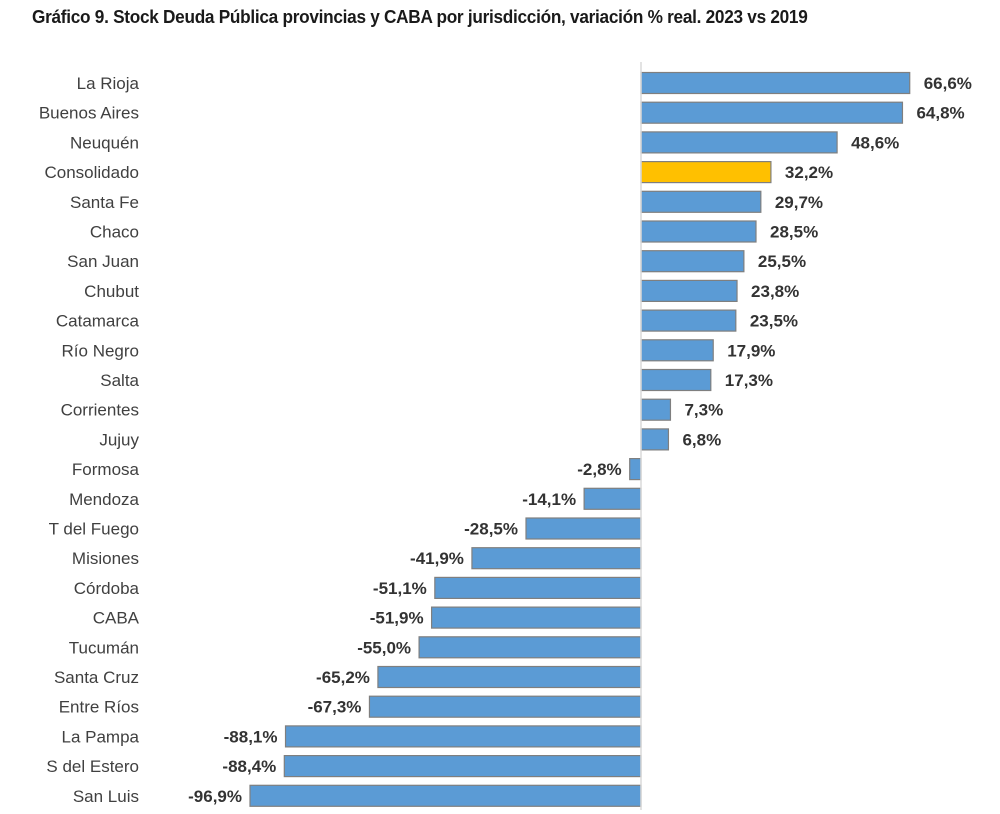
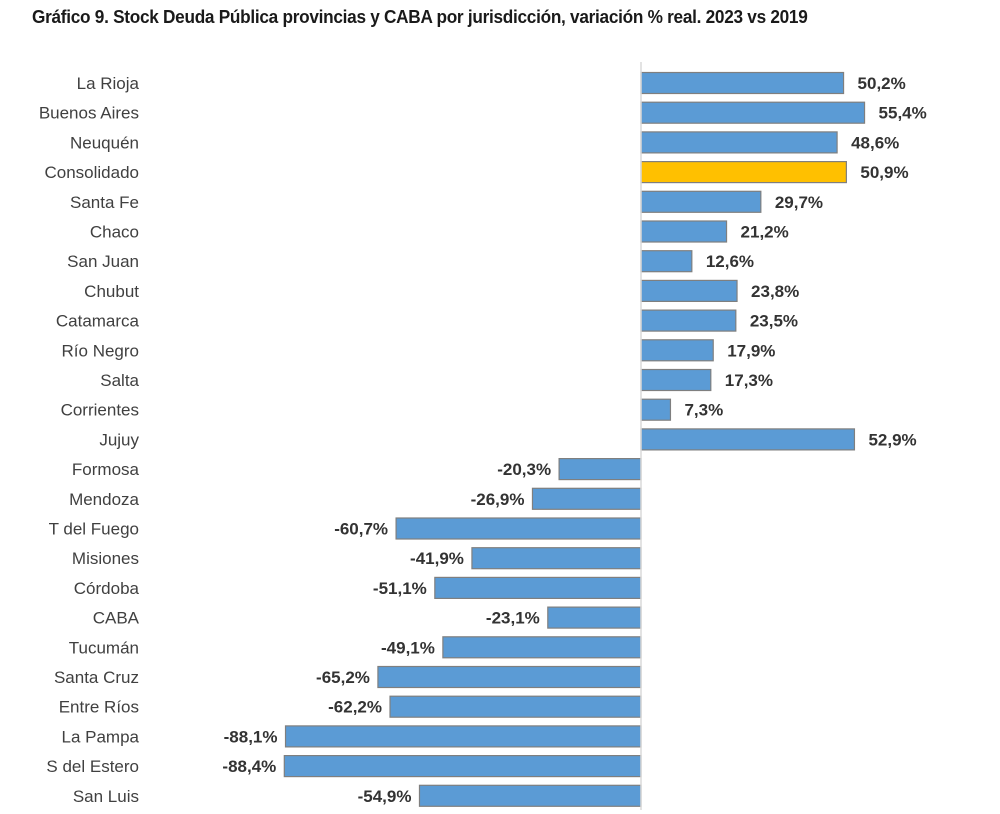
La Rioja: 66,6% -> 50,2%
Buenos Aires: 64,8% -> 55,4%
Consolidado: 32,2% -> 50,9%
Chaco: 28,5% -> 21,2%
San Juan: 25,5% -> 12,6%
Jujuy: 6,8% -> 52,9%
Formosa: -2,8% -> -20,3%
Mendoza: -14,1% -> -26,9%
T del Fuego: -28,5% -> -60,7%
CABA: -51,9% -> -23,1%
Tucumán: -55,0% -> -49,1%
Entre Ríos: -67,3% -> -62,2%
San Luis: -96,9% -> -54,9%
